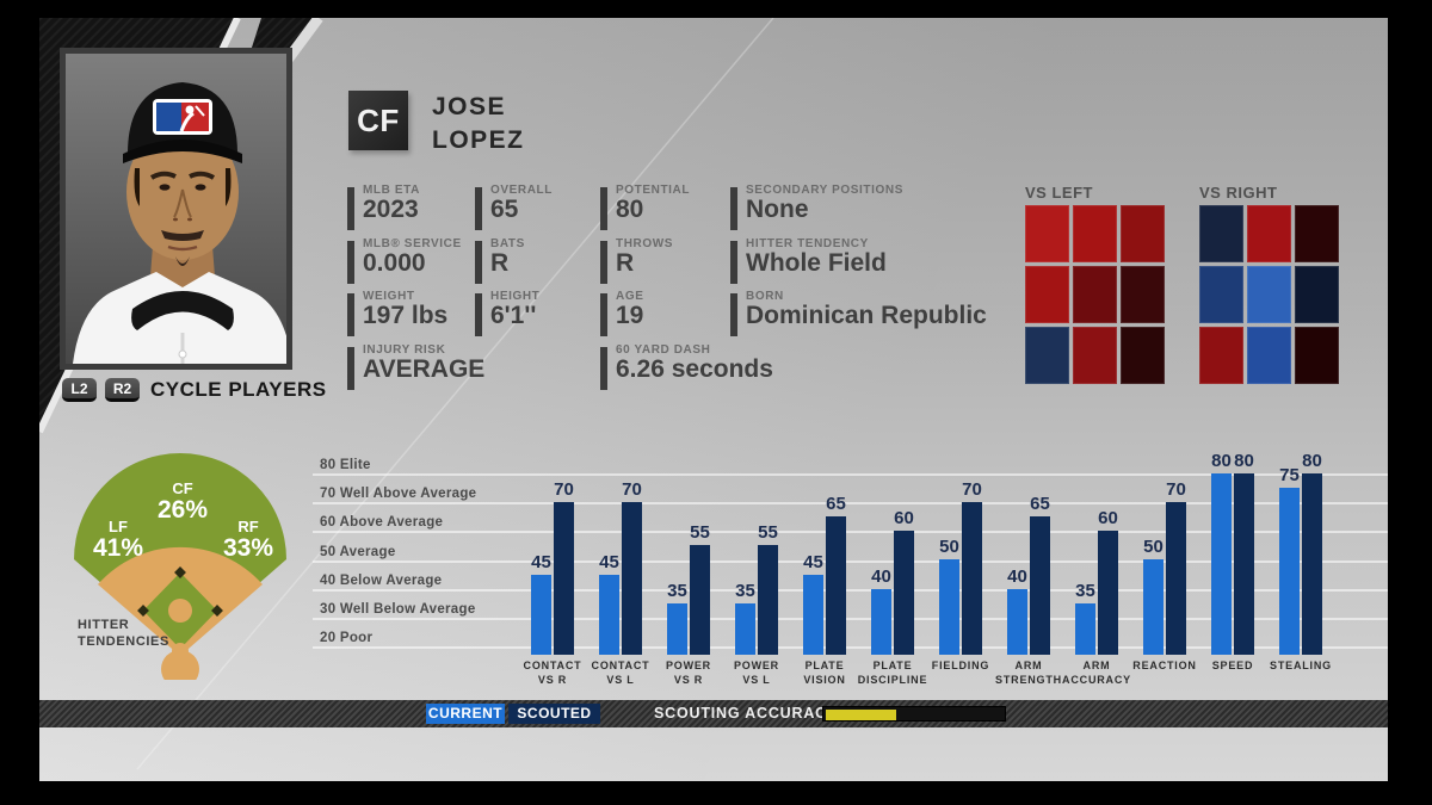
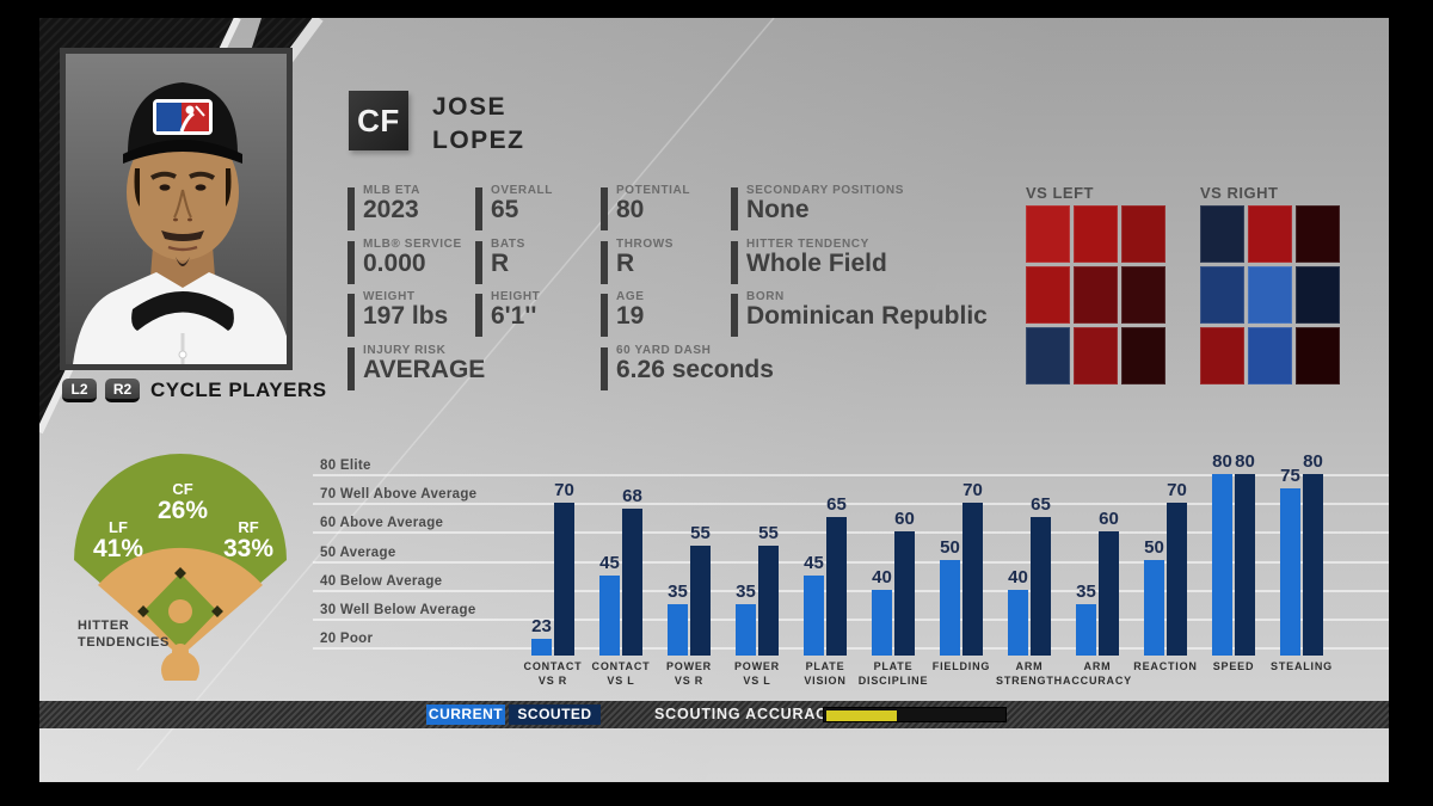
CURRENT/CONTACT VS R: 45 -> 23
SCOUTED/CONTACT VS L: 70 -> 68
